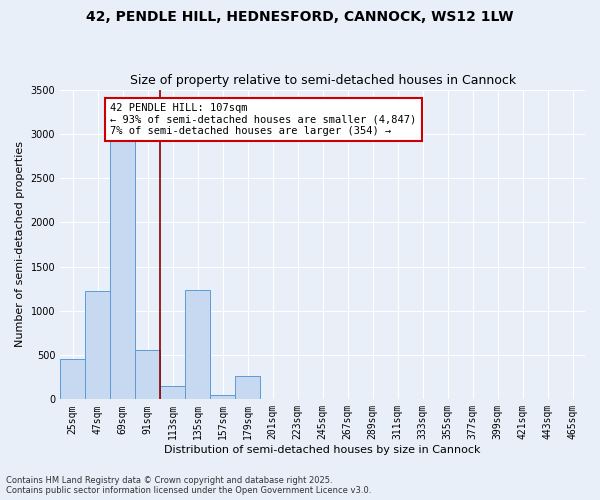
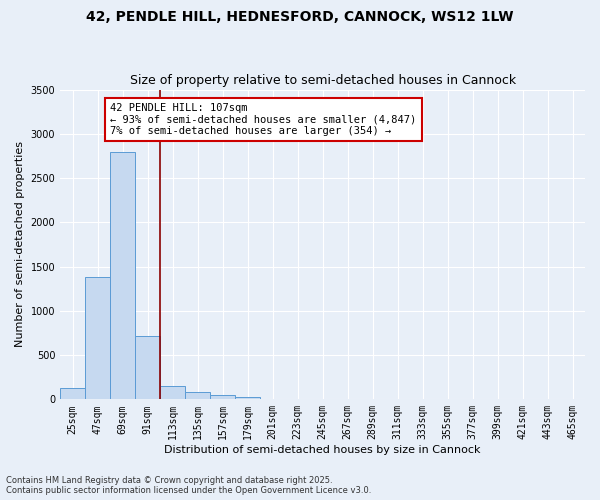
25sqm: 460 -> 130
47sqm: 1220 -> 1380
69sqm: 2940 -> 2800
91sqm: 560 -> 710
135sqm: 1240 -> 80
179sqm: 260 -> 30
